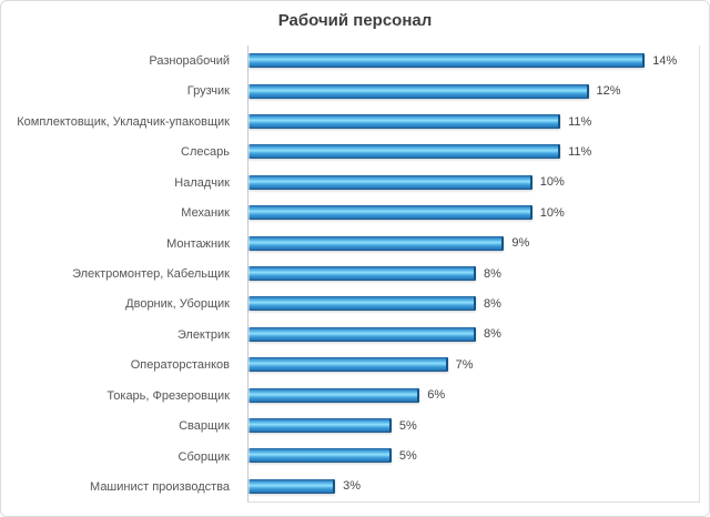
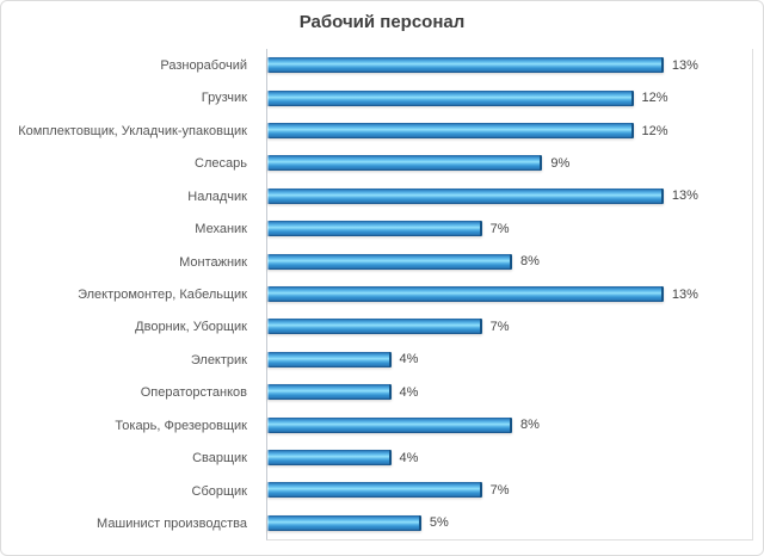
Разнорабочий: 14% -> 13%
Комплектовщик, Укладчик-упаковщик: 11% -> 12%
Слесарь: 11% -> 9%
Наладчик: 10% -> 13%
Механик: 10% -> 7%
Монтажник: 9% -> 8%
Электромонтер, Кабельщик: 8% -> 13%
Дворник, Уборщик: 8% -> 7%
Электрик: 8% -> 4%
Операторстанков: 7% -> 4%
Токарь, Фрезеровщик: 6% -> 8%
Сварщик: 5% -> 4%
Сборщик: 5% -> 7%
Машинист производства: 3% -> 5%
